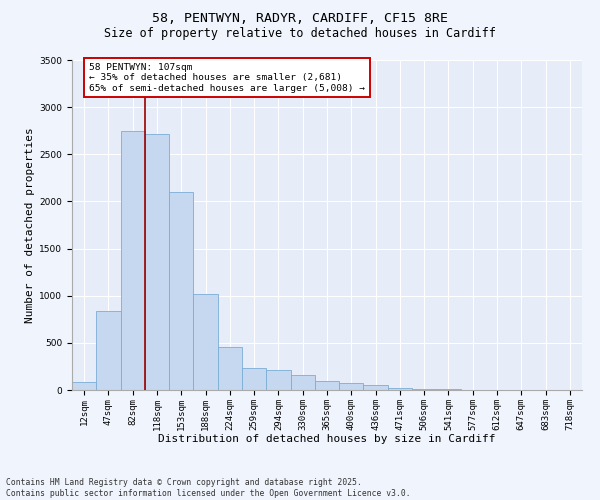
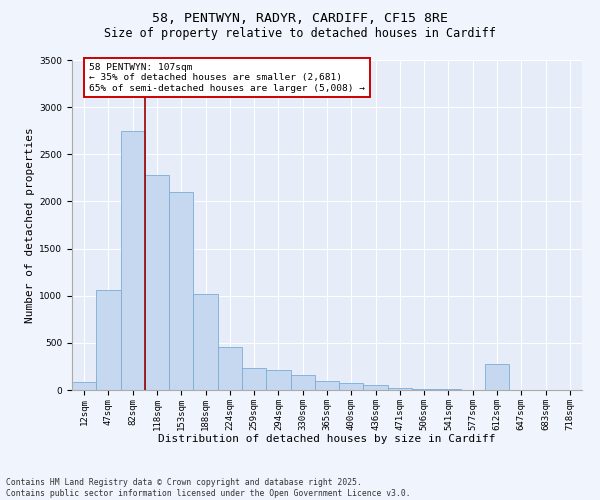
47sqm: 840 -> 1060
118sqm: 2720 -> 2280
612sqm: 0 -> 280
